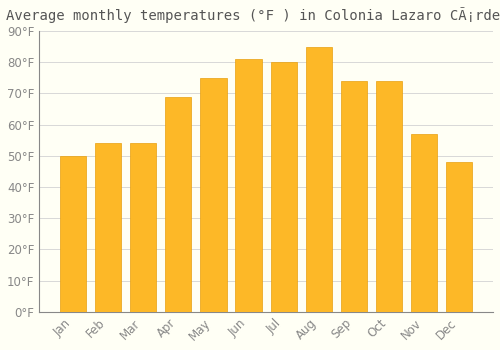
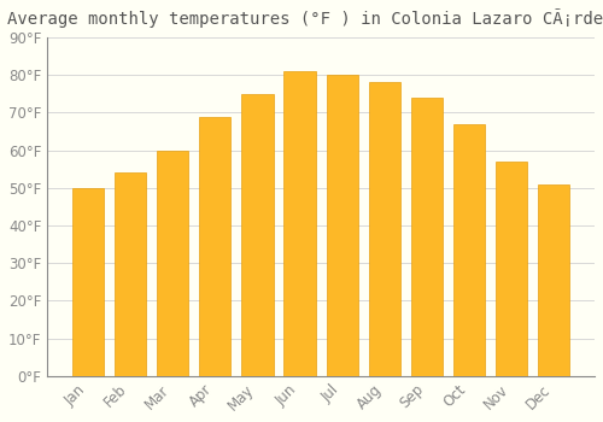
Mar: 54°F -> 60°F
Aug: 85°F -> 78°F
Oct: 74°F -> 67°F
Dec: 48°F -> 51°F
